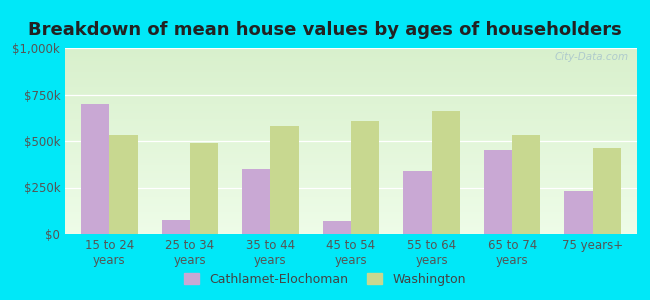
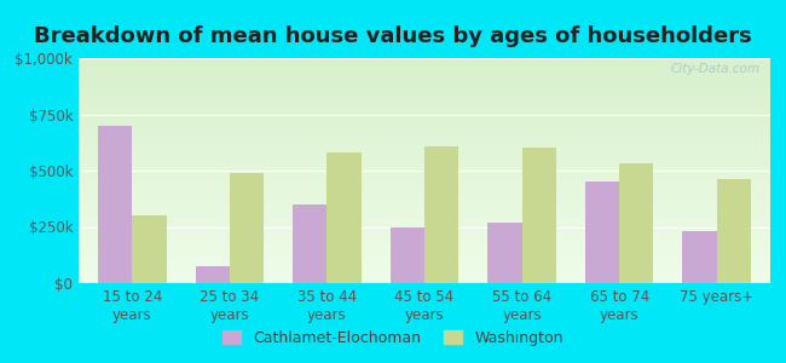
Washington/15 to 24 years: $530k -> $300k
Cathlamet-Elochoman/45 to 54 years: $70k -> $250k
Cathlamet-Elochoman/55 to 64 years: $340k -> $270k
Washington/55 to 64 years: $660k -> $600k
